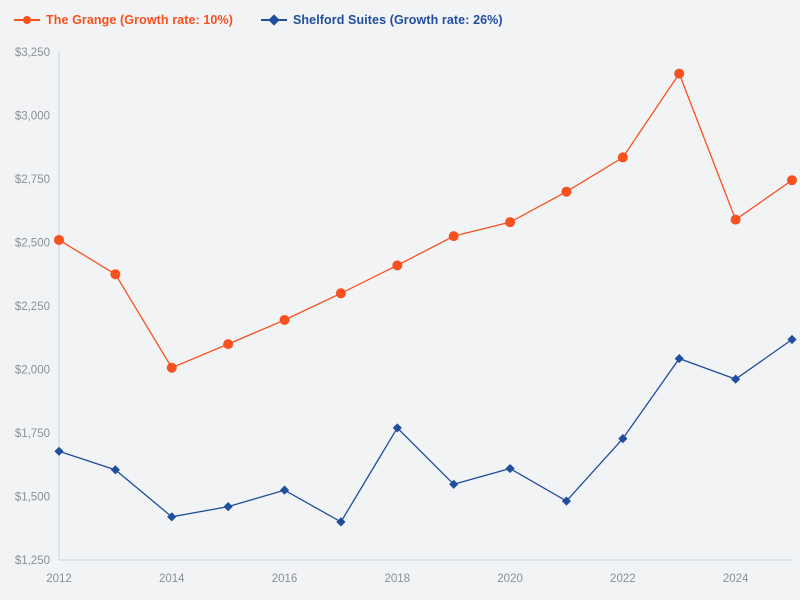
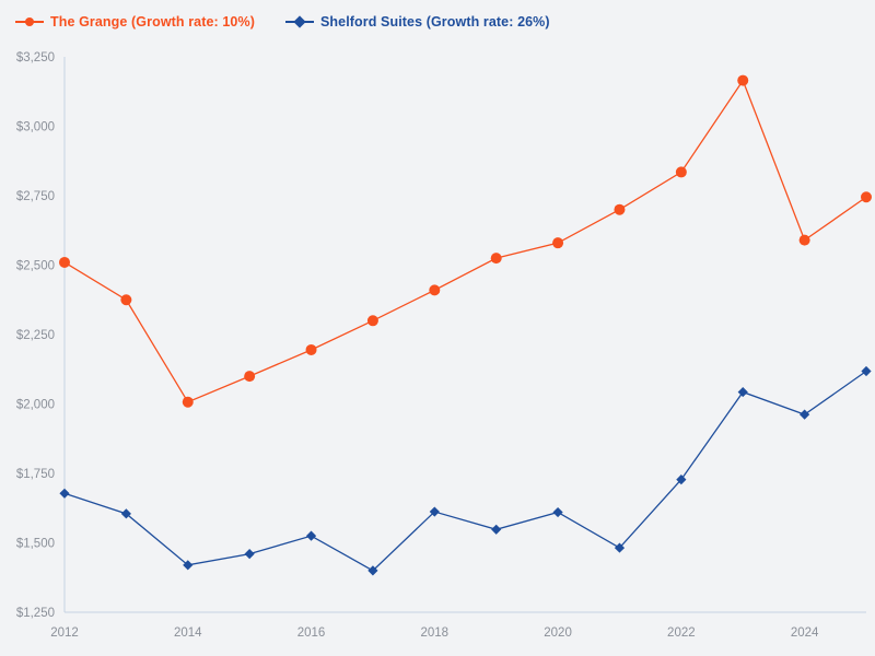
Shelford Suites (Growth rate: 26%)/2018: $1770 -> $1610
